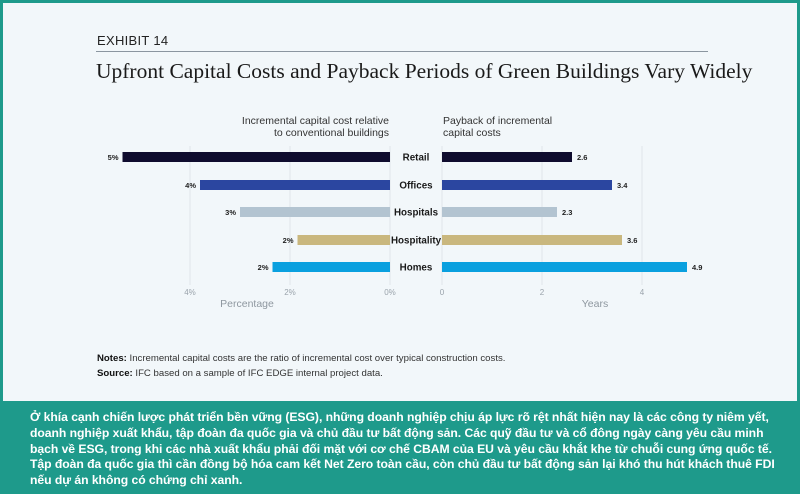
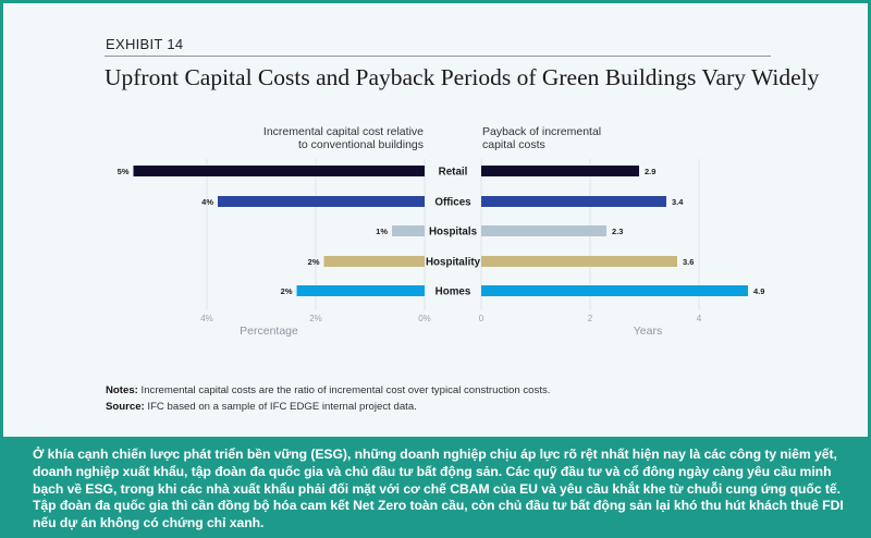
Incremental capital cost relative to conventional buildings/Hospitals: 3% -> 1%
Payback of incremental capital costs/Retail: 2.6 -> 2.9
